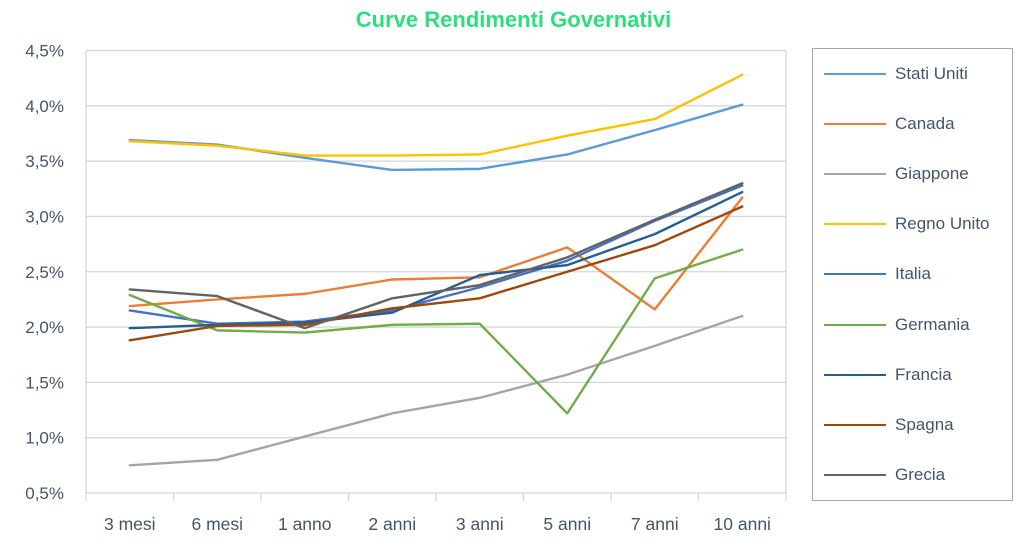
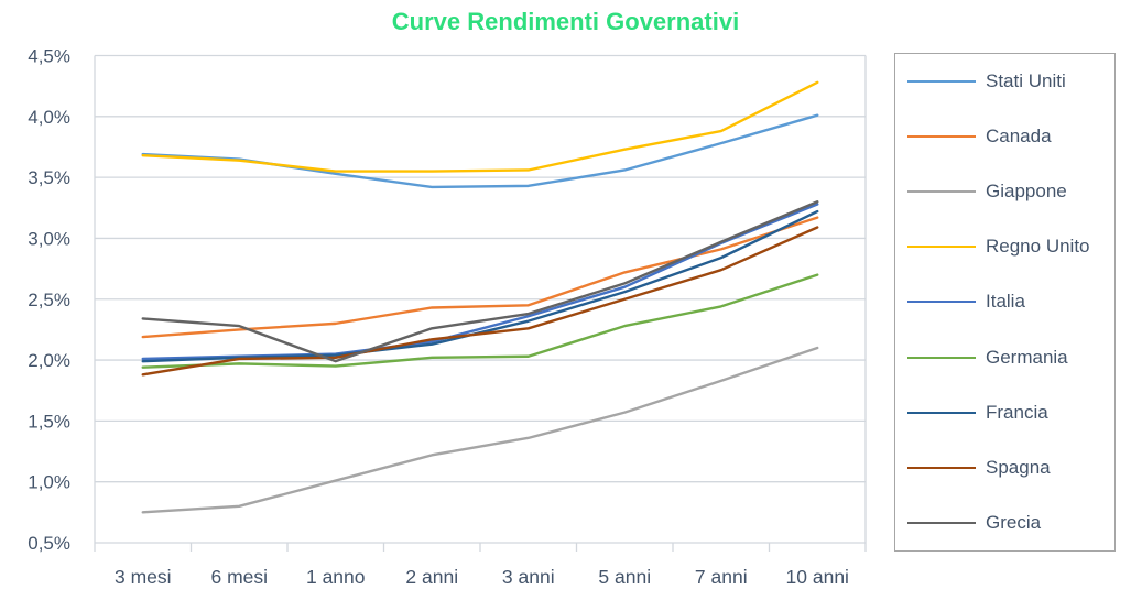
Italia/3 mesi: 2,15% -> 2,01%
Germania/3 mesi: 2,29% -> 1,94%
Francia/3 anni: 2,47% -> 2,32%
Germania/5 anni: 1,22% -> 2,28%
Canada/7 anni: 2,16% -> 2,91%
